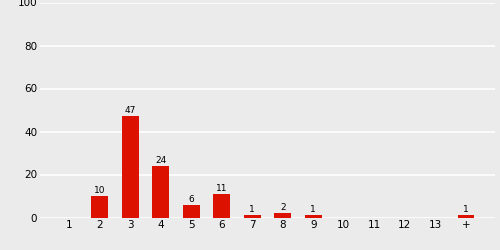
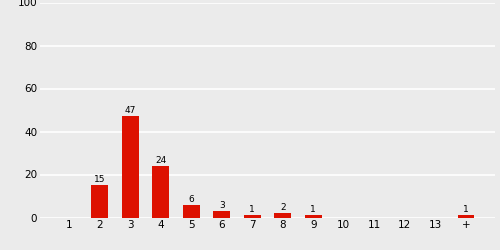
2: 10 -> 15
6: 11 -> 3
